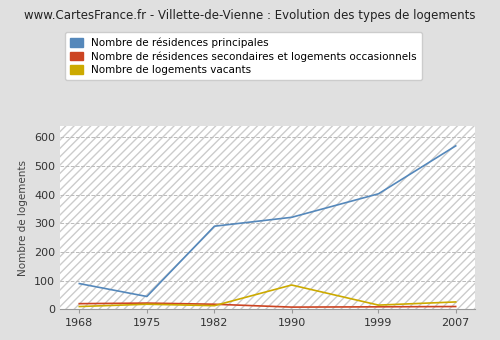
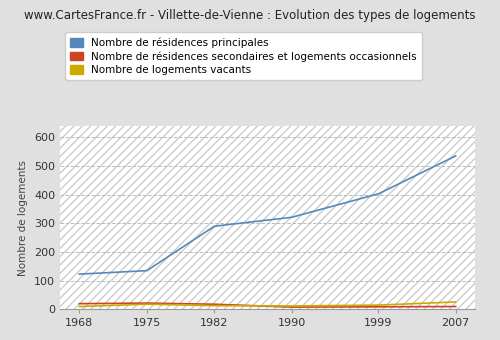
Nombre de résidences principales/1968: 90 -> 123
Nombre de résidences principales/1975: 45 -> 135
Nombre de logements vacants/1990: 85 -> 12
Nombre de résidences principales/2007: 570 -> 535
